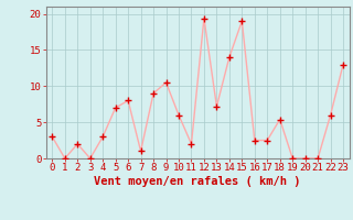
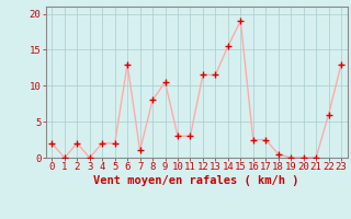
0: 3.0 -> 2.0
4: 3.0 -> 2.0
5: 7.0 -> 2.0
6: 8.0 -> 13.0
8: 9.0 -> 8.0
10: 6.0 -> 3.0
11: 2.0 -> 3.0
12: 19.4 -> 11.5
13: 7.2 -> 11.5
14: 14.0 -> 15.5
18: 5.4 -> 0.5
